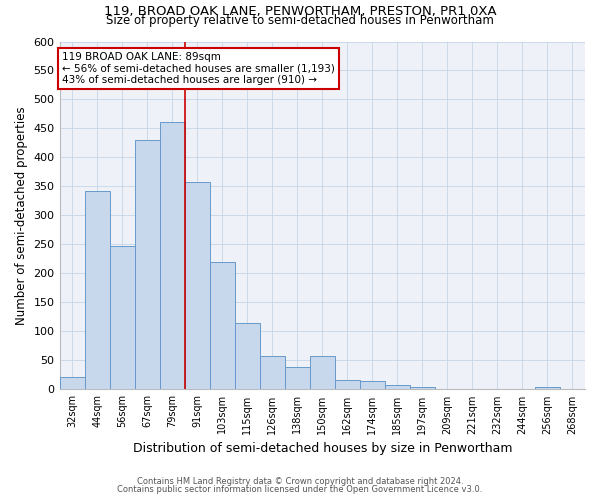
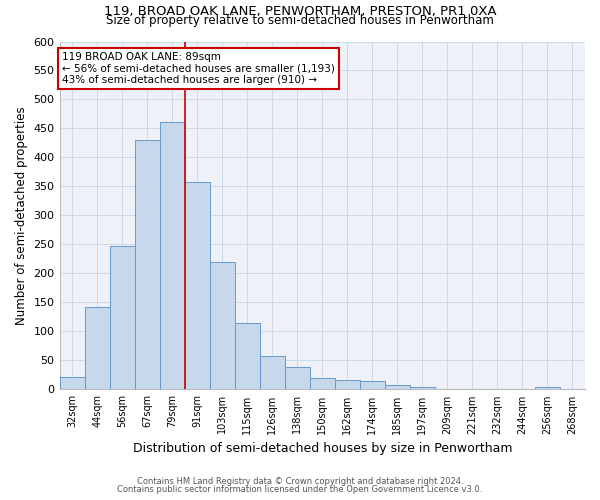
44sqm: 342 -> 142
150sqm: 58 -> 20
